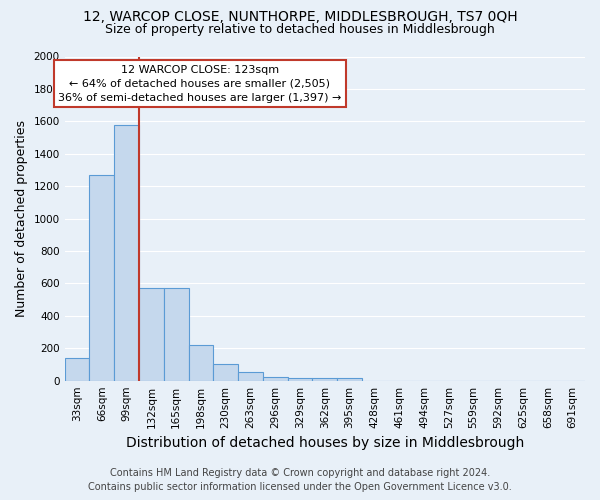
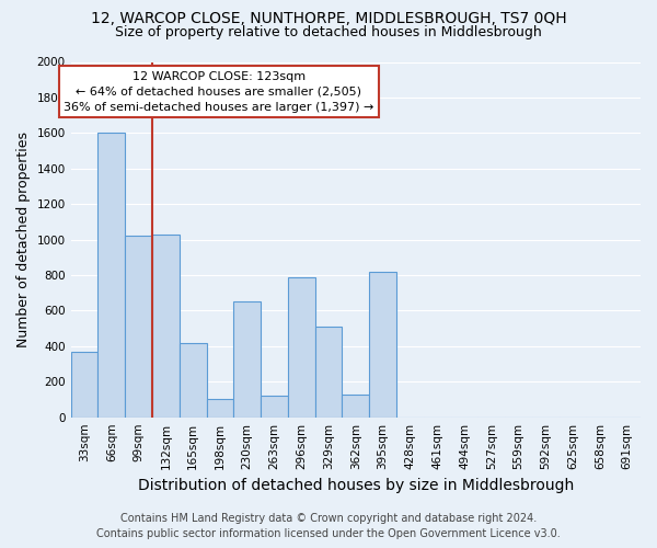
33sqm: 140 -> 370
66sqm: 1270 -> 1600
99sqm: 1580 -> 1020
132sqm: 570 -> 1030
165sqm: 570 -> 420
198sqm: 220 -> 100
230sqm: 100 -> 650
263sqm: 60 -> 120
296sqm: 20 -> 790
329sqm: 20 -> 510
362sqm: 20 -> 130
395sqm: 20 -> 820
